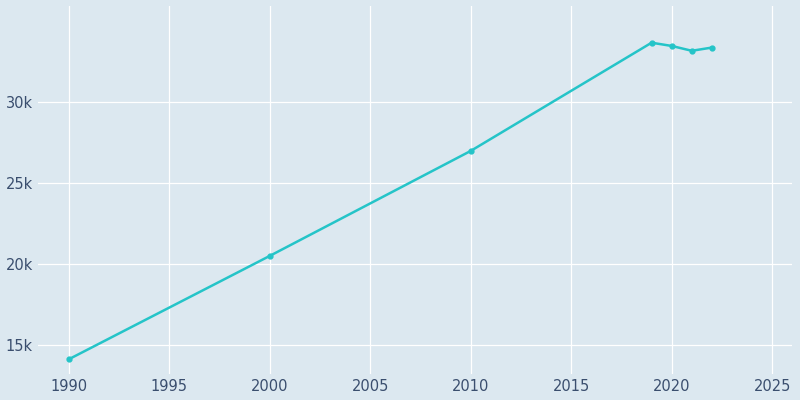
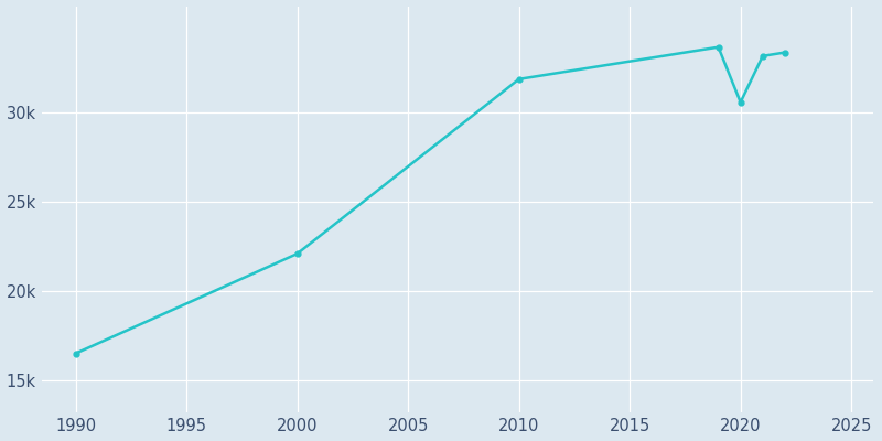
1990: 14.1k -> 16.5k
2000: 20.5k -> 22.1k
2010: 27.0k -> 31.9k
2020: 33.5k -> 30.6k
